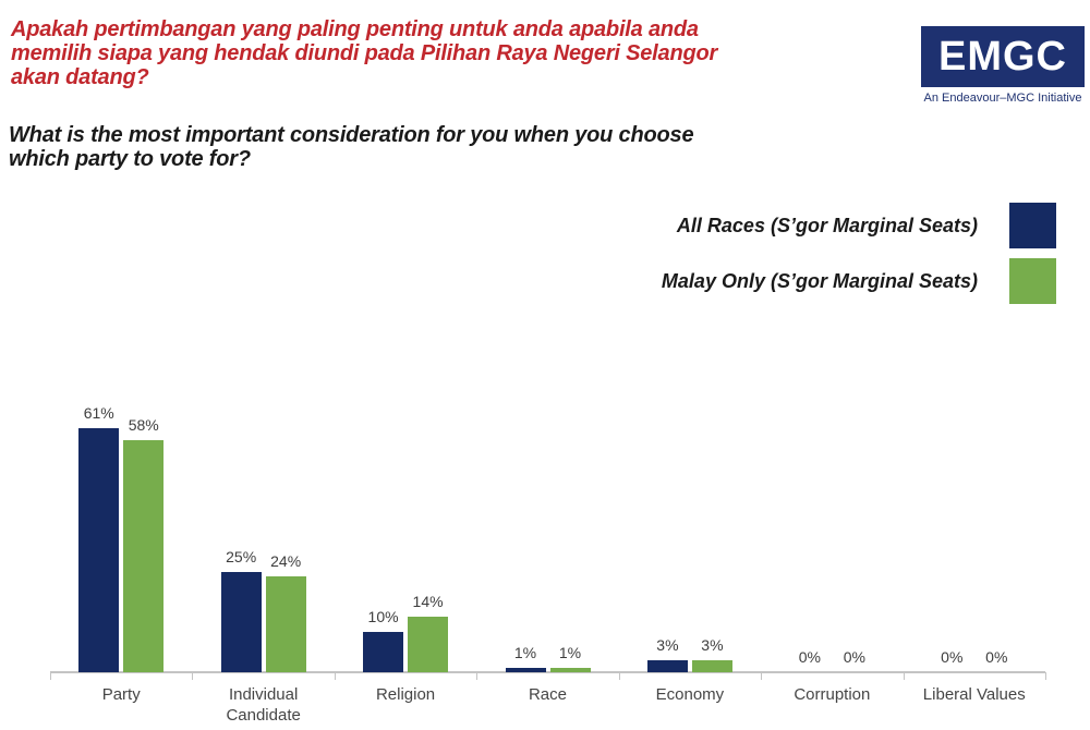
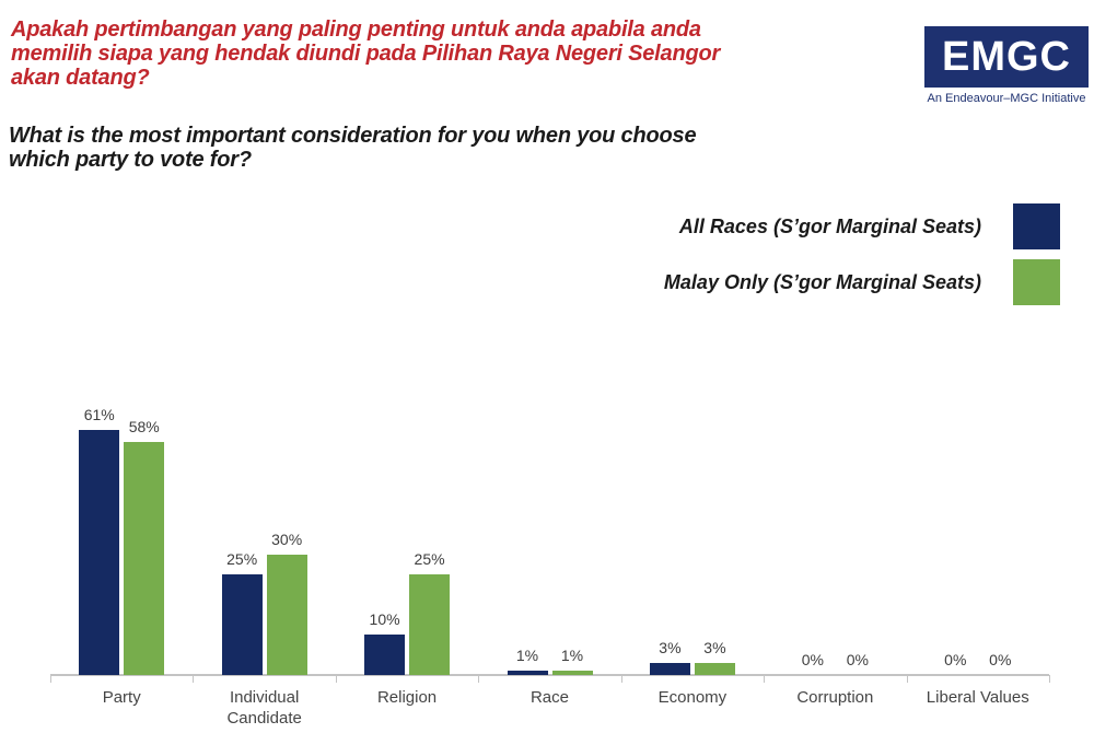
Malay Only (S’gor Marginal Seats)/Individual Candidate: 24% -> 30%
Malay Only (S’gor Marginal Seats)/Religion: 14% -> 25%
